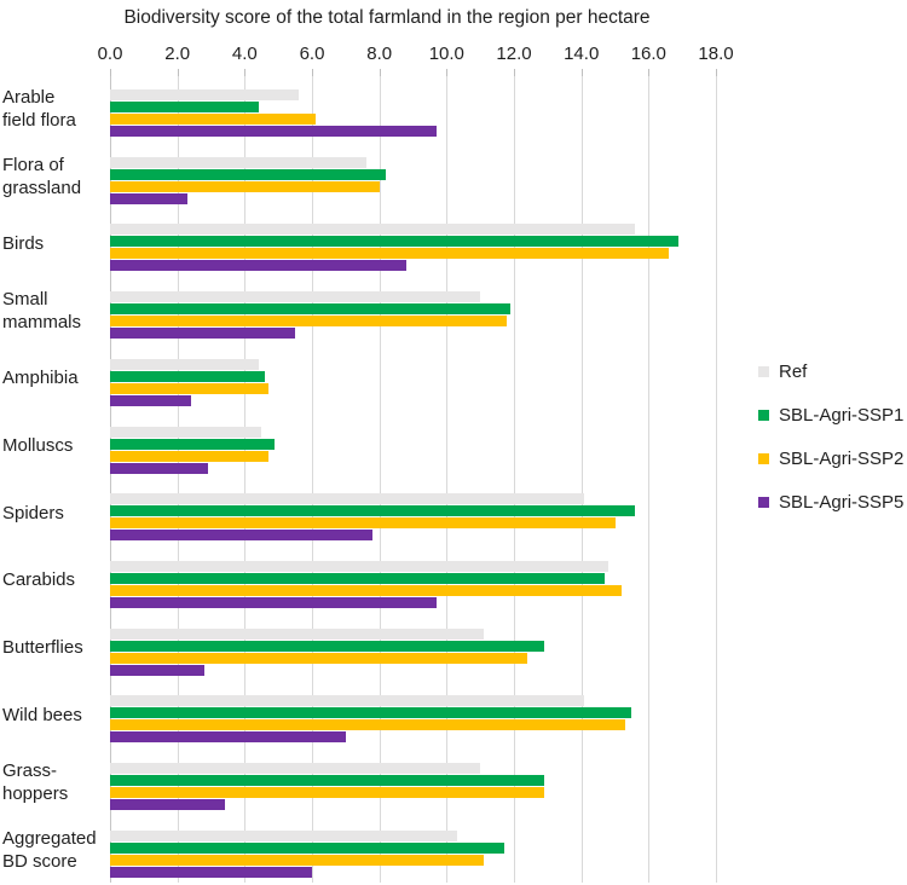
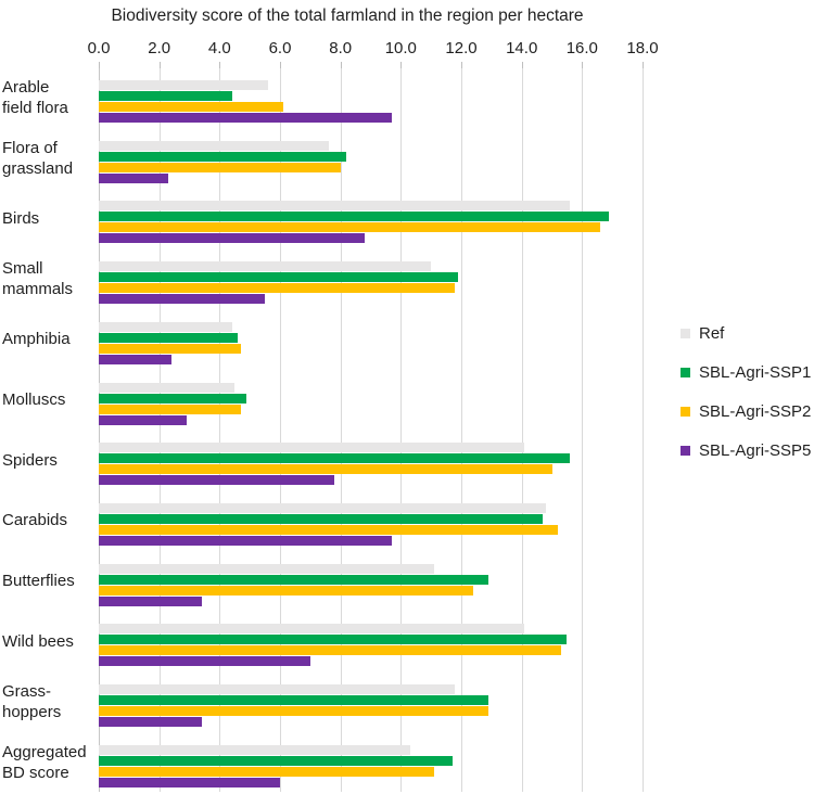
SBL-Agri-SSP5/Butterflies: 2.8 -> 3.4
Ref/Grass-hoppers: 11.0 -> 11.8
